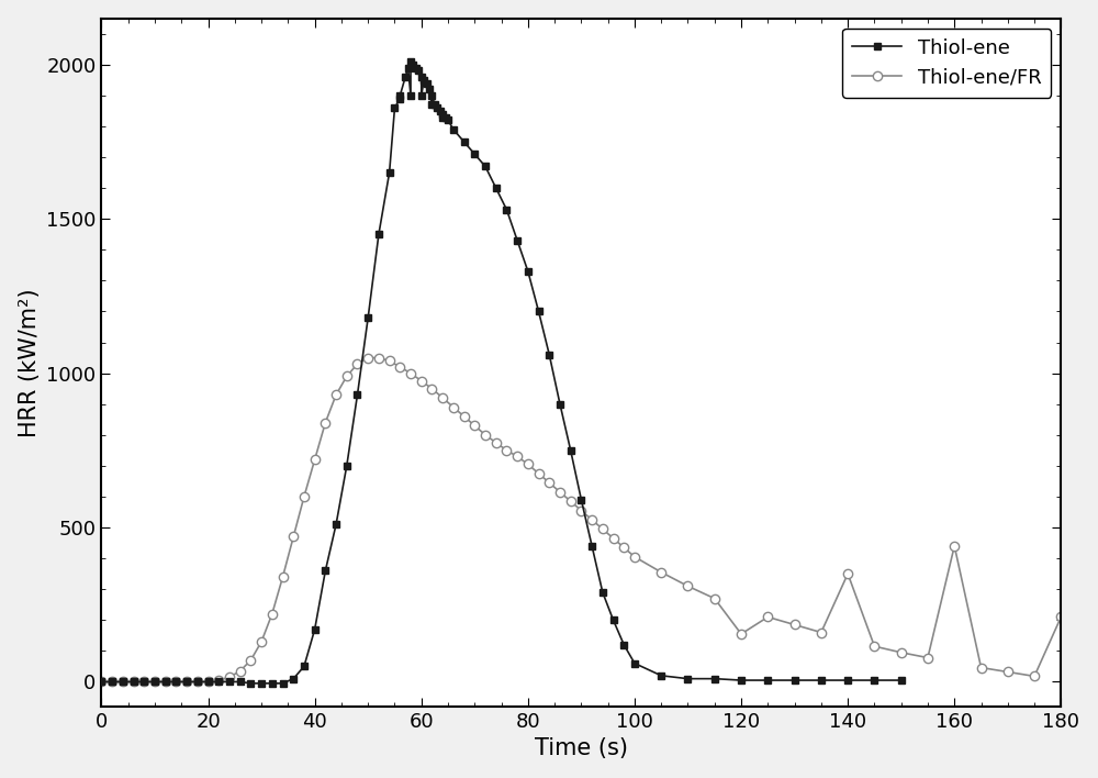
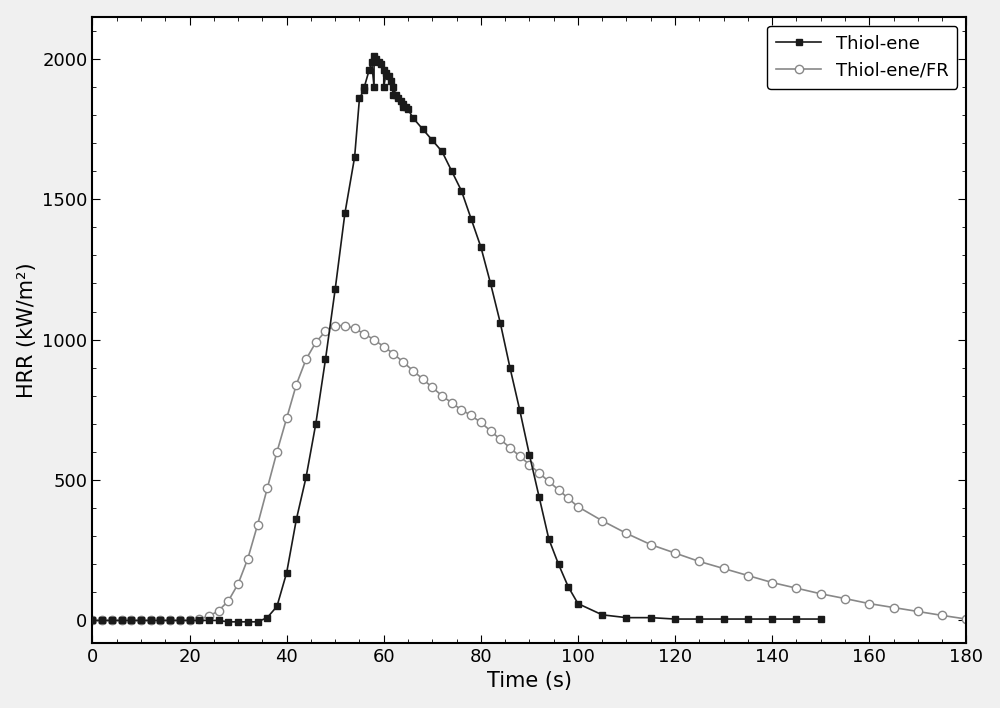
Thiol-ene/FR/120: 155 -> 240
Thiol-ene/FR/140: 350 -> 135
Thiol-ene/FR/160: 440 -> 60
Thiol-ene/FR/180: 210 -> 5
